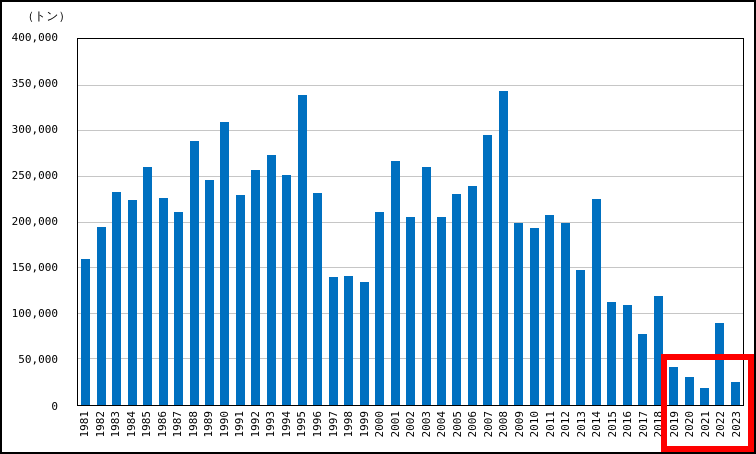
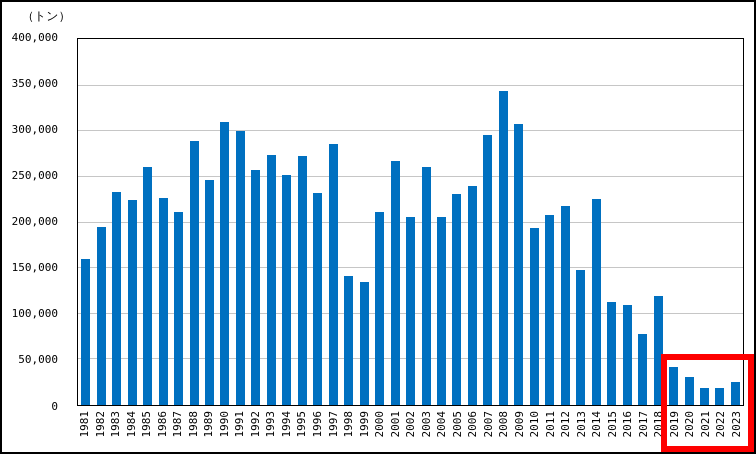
1991: 230000 -> 300000
1995: 340000 -> 270000
1997: 140000 -> 290000
2009: 200000 -> 310000
2012: 200000 -> 220000
2022: 90000 -> 20000
